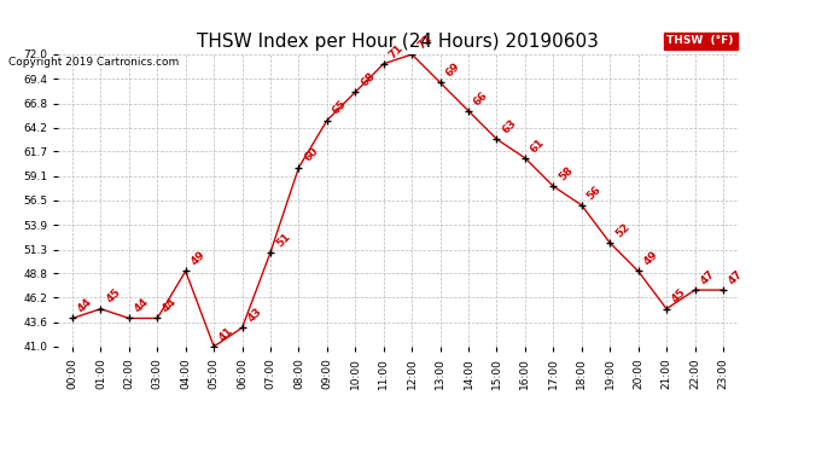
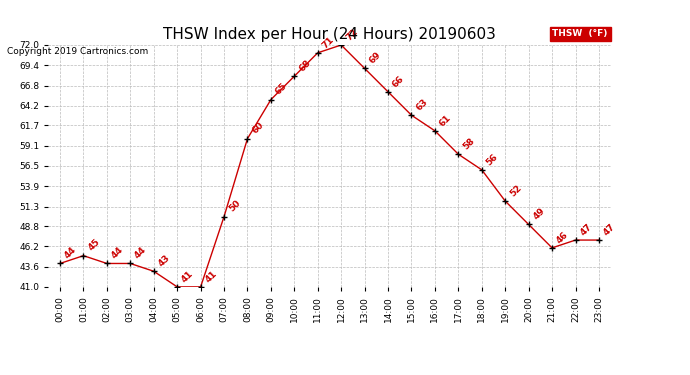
04:00: 49 -> 43
06:00: 43 -> 41
07:00: 51 -> 50
21:00: 45 -> 46
